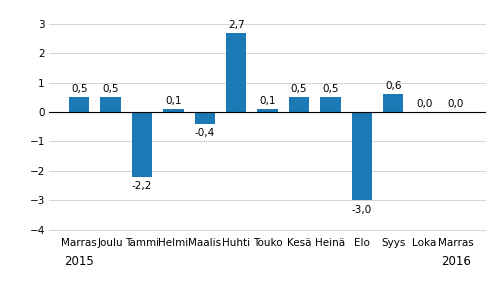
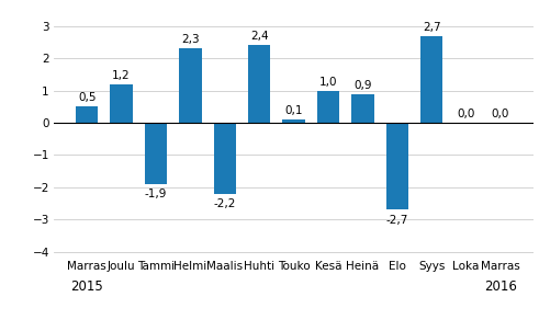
Joulu: 0,5 -> 1,2
Tammi: -2,2 -> -1,9
Helmi: 0,1 -> 2,3
Maalis: -0,4 -> -2,2
Huhti: 2,7 -> 2,4
Kesä: 0,5 -> 1,0
Heinä: 0,5 -> 0,9
Elo: -3,0 -> -2,7
Syys: 0,6 -> 2,7
